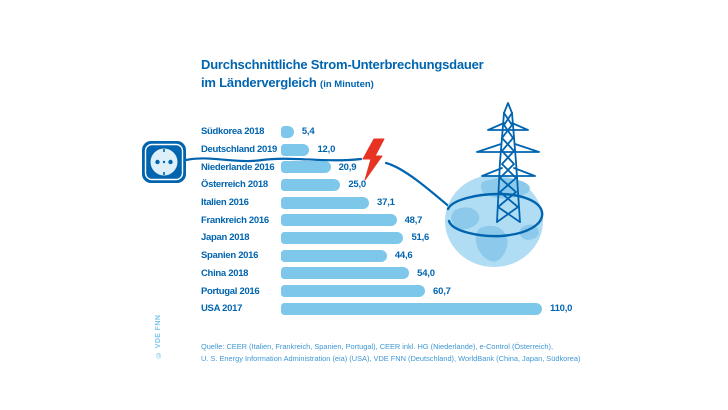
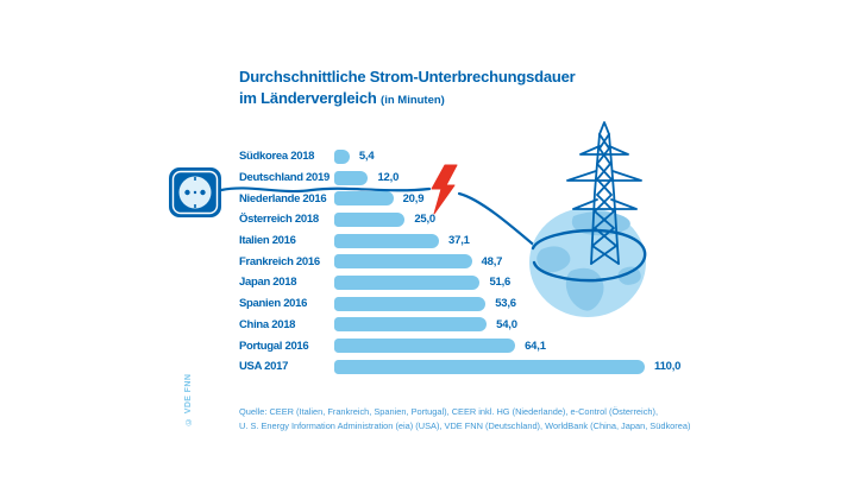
Spanien 2016: 44,6 -> 53,6
Portugal 2016: 60,7 -> 64,1
